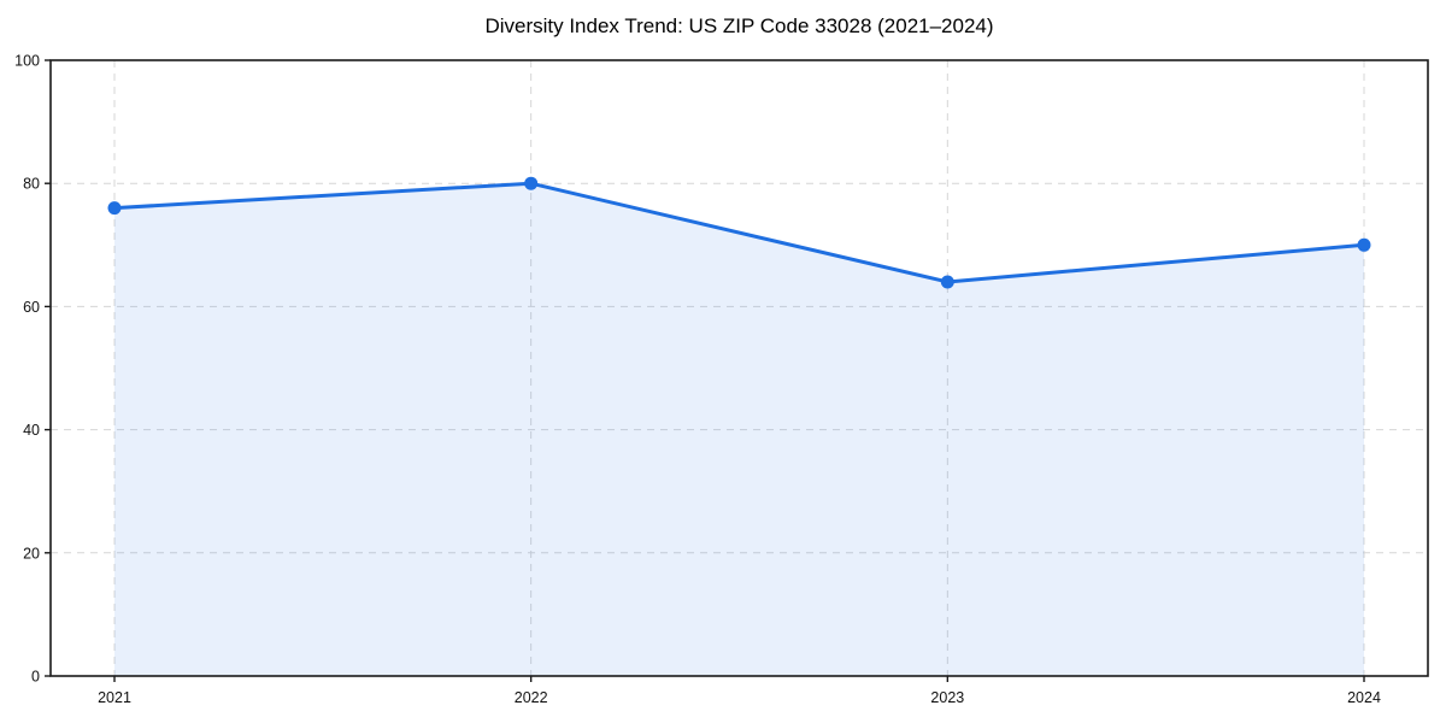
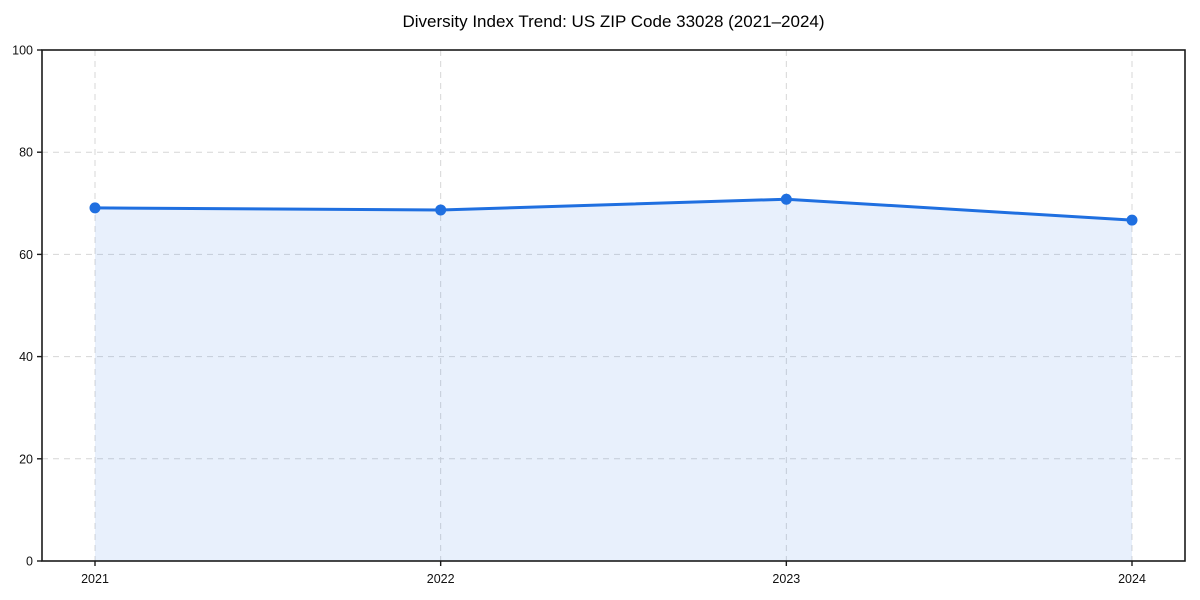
2021: 76 -> 69
2022: 80 -> 69
2023: 64 -> 71
2024: 70 -> 67
